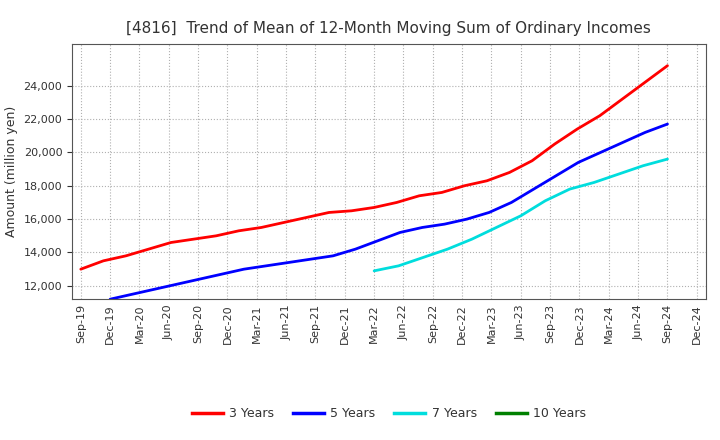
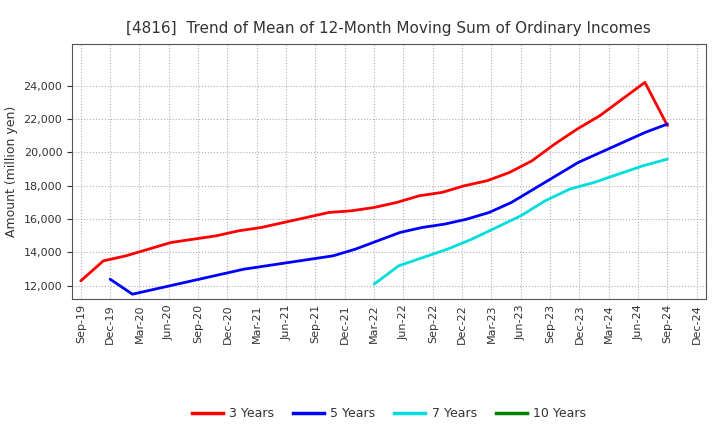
3 Years/Sep-19: 13,000 -> 12,300
5 Years/Dec-19: 11,200 -> 12,400
7 Years/Mar-22: 12,900 -> 12,100
3 Years/Sep-24: 25,200 -> 21,600
